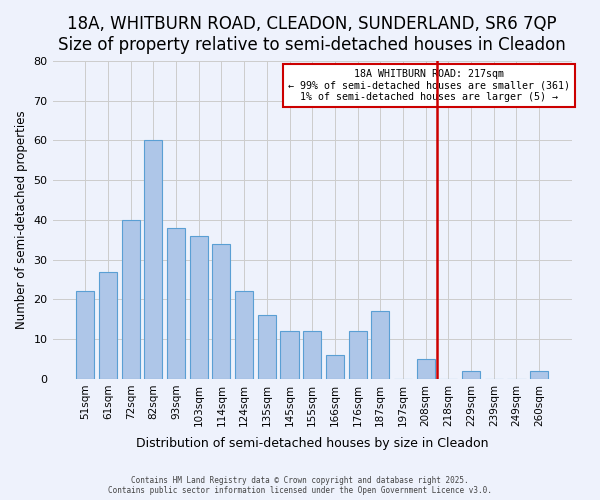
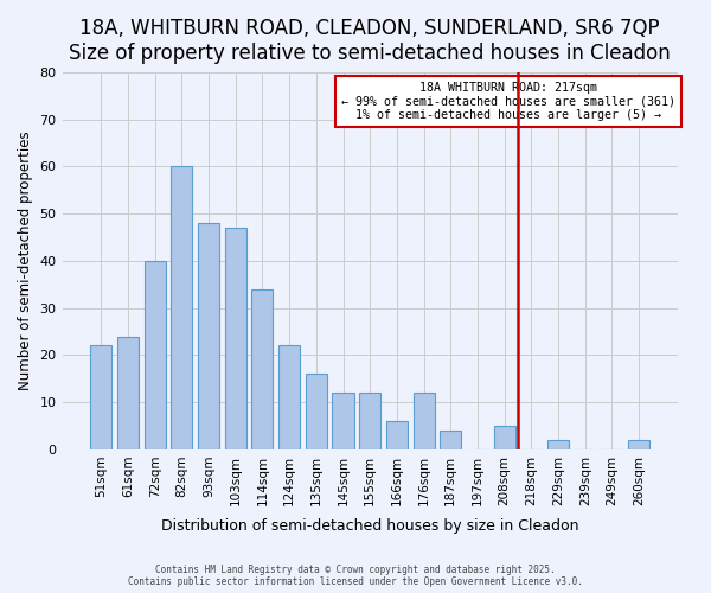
61sqm: 27 -> 24
93sqm: 38 -> 48
103sqm: 36 -> 47
187sqm: 17 -> 4
